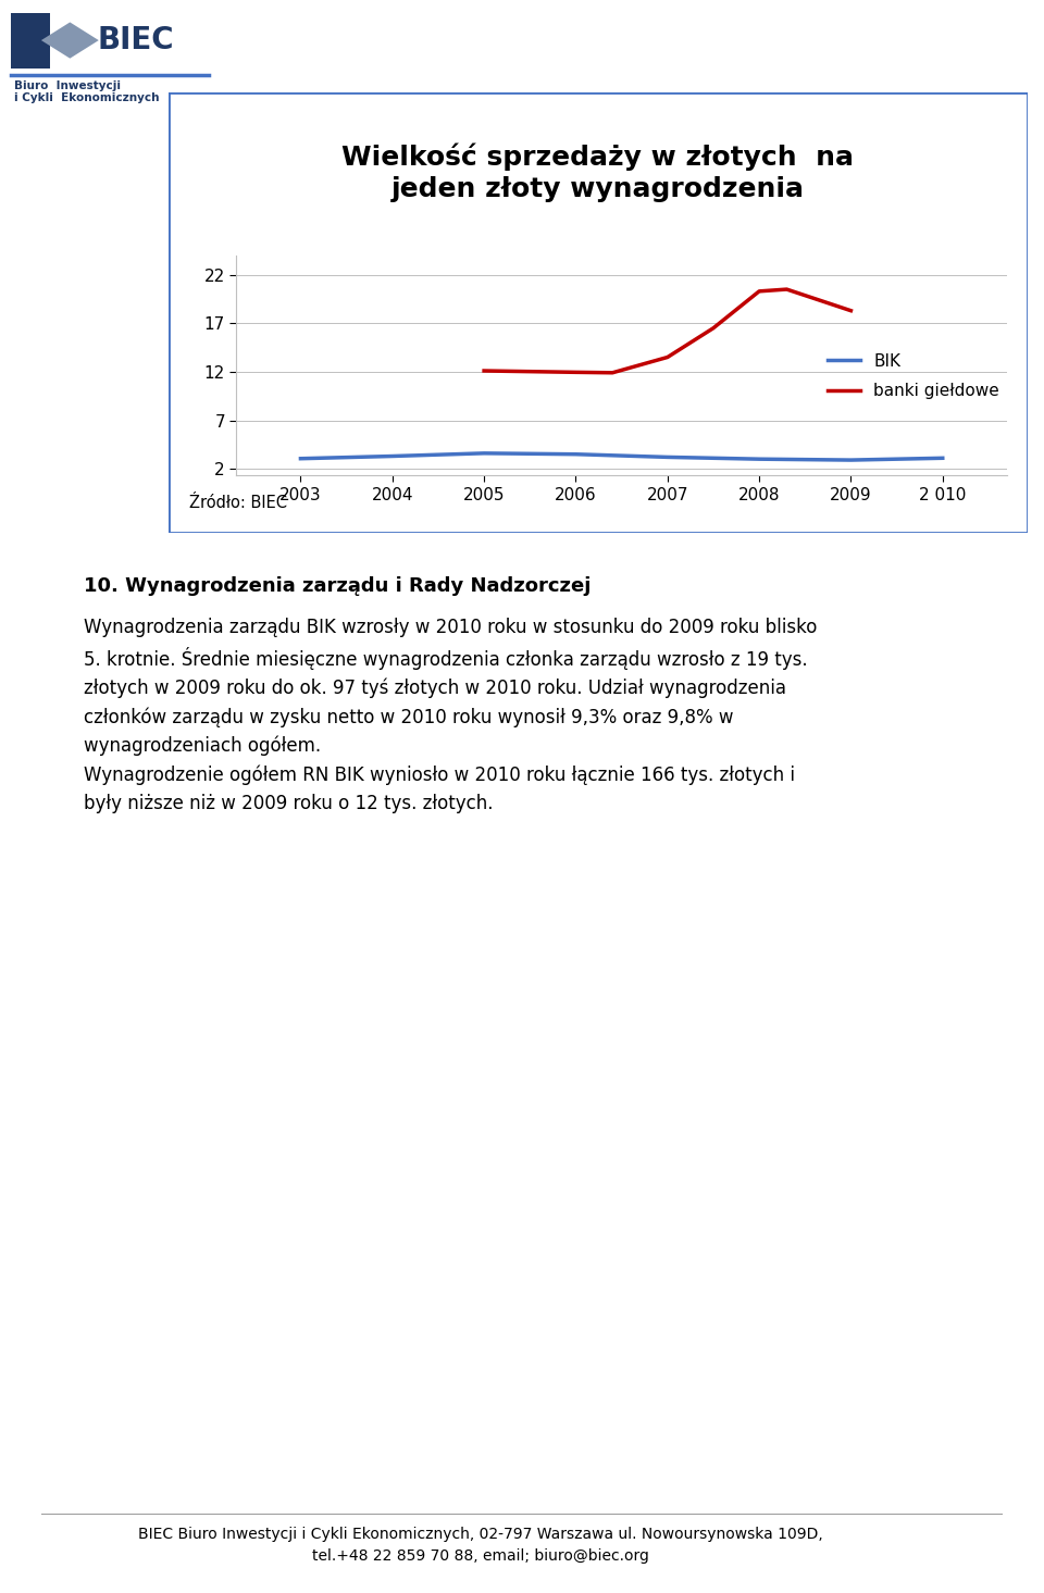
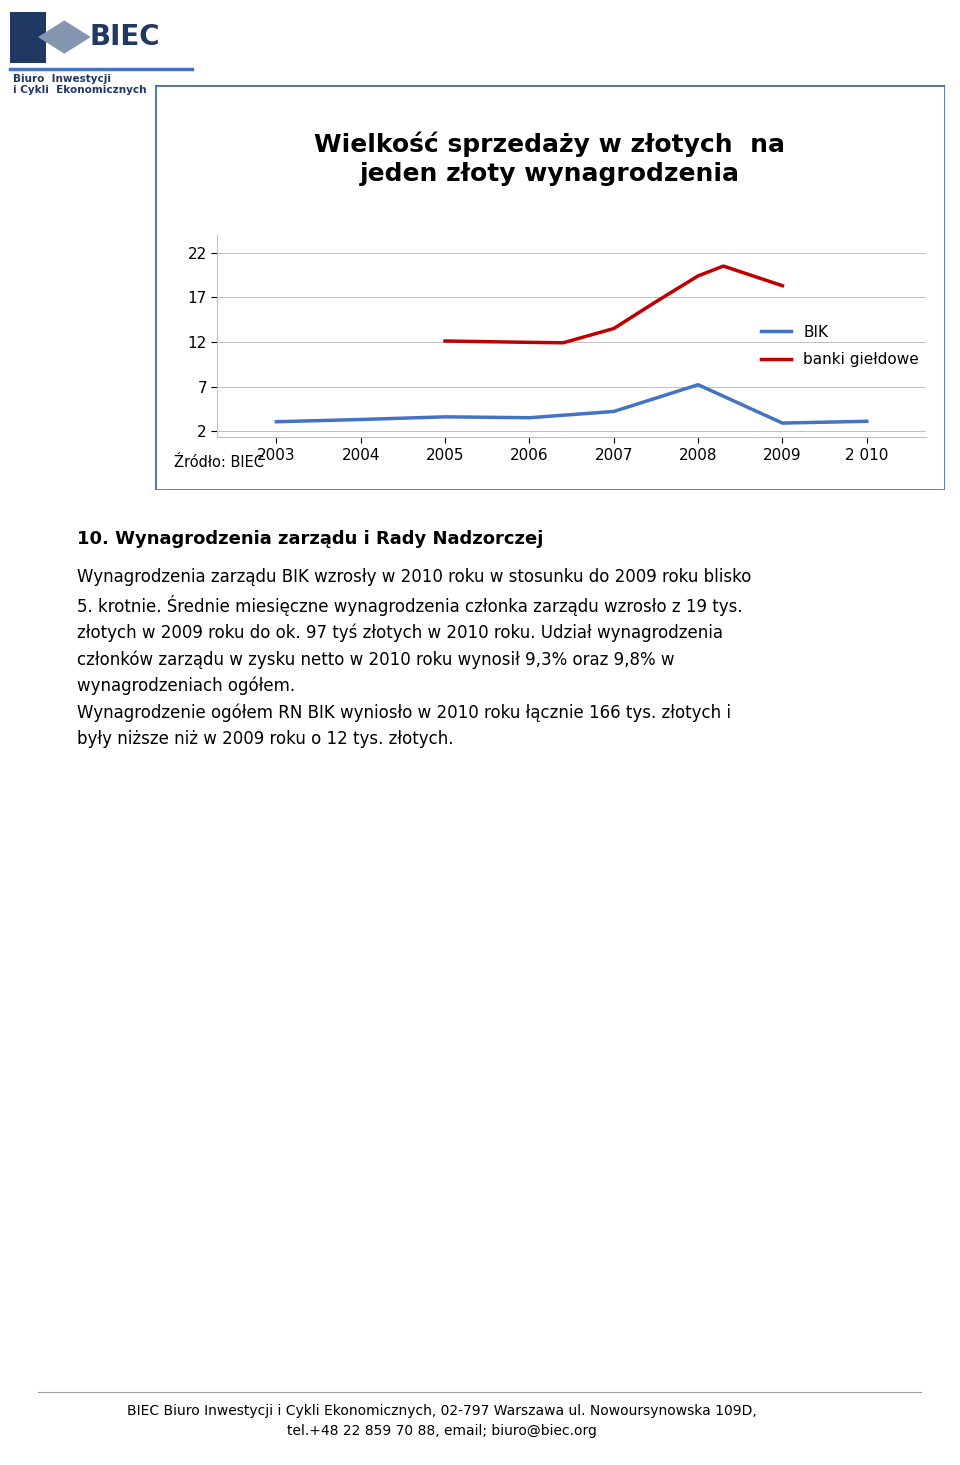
BIK/2007: 3.2 -> 4.2
BIK/2008: 3.0 -> 7.2
banki giełdowe/2008: 20.3 -> 19.4
